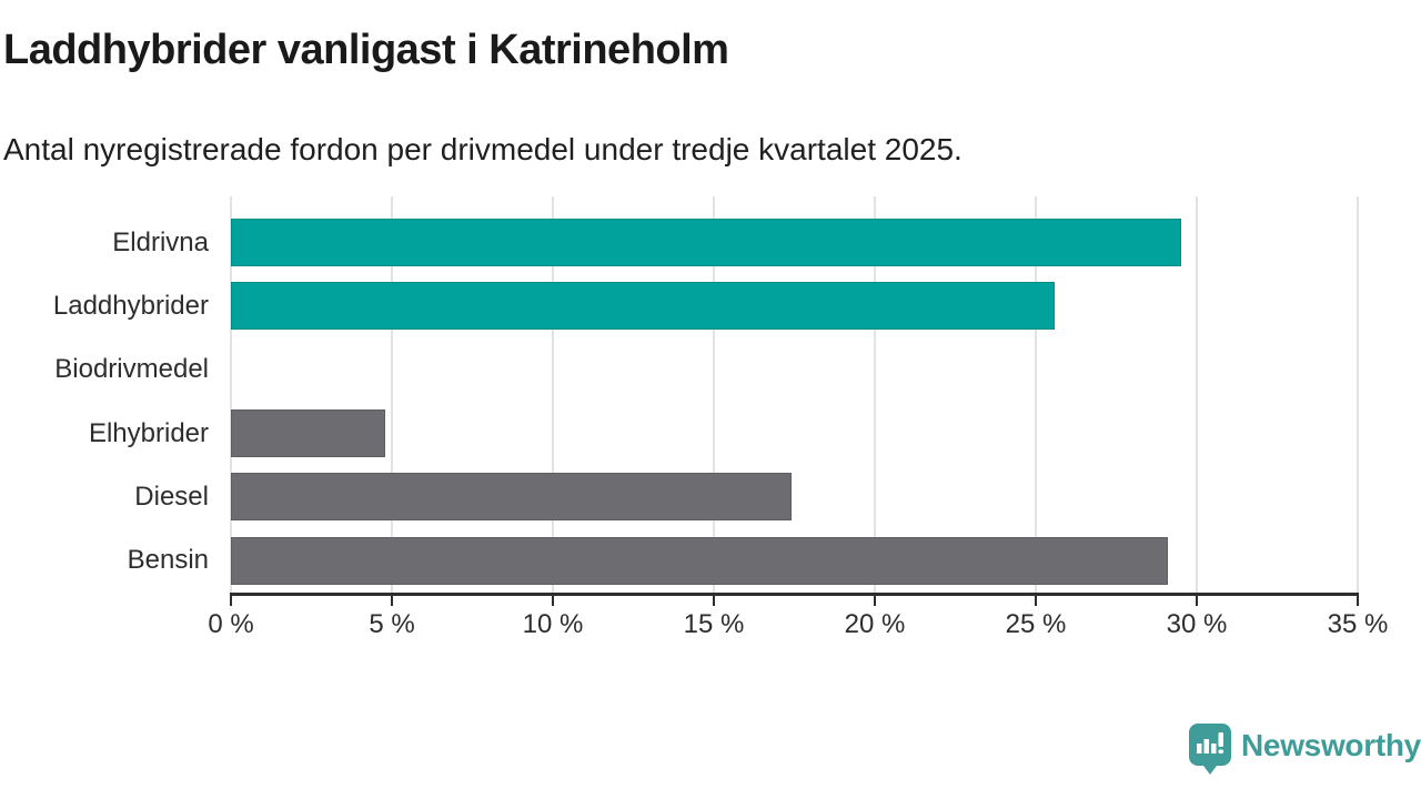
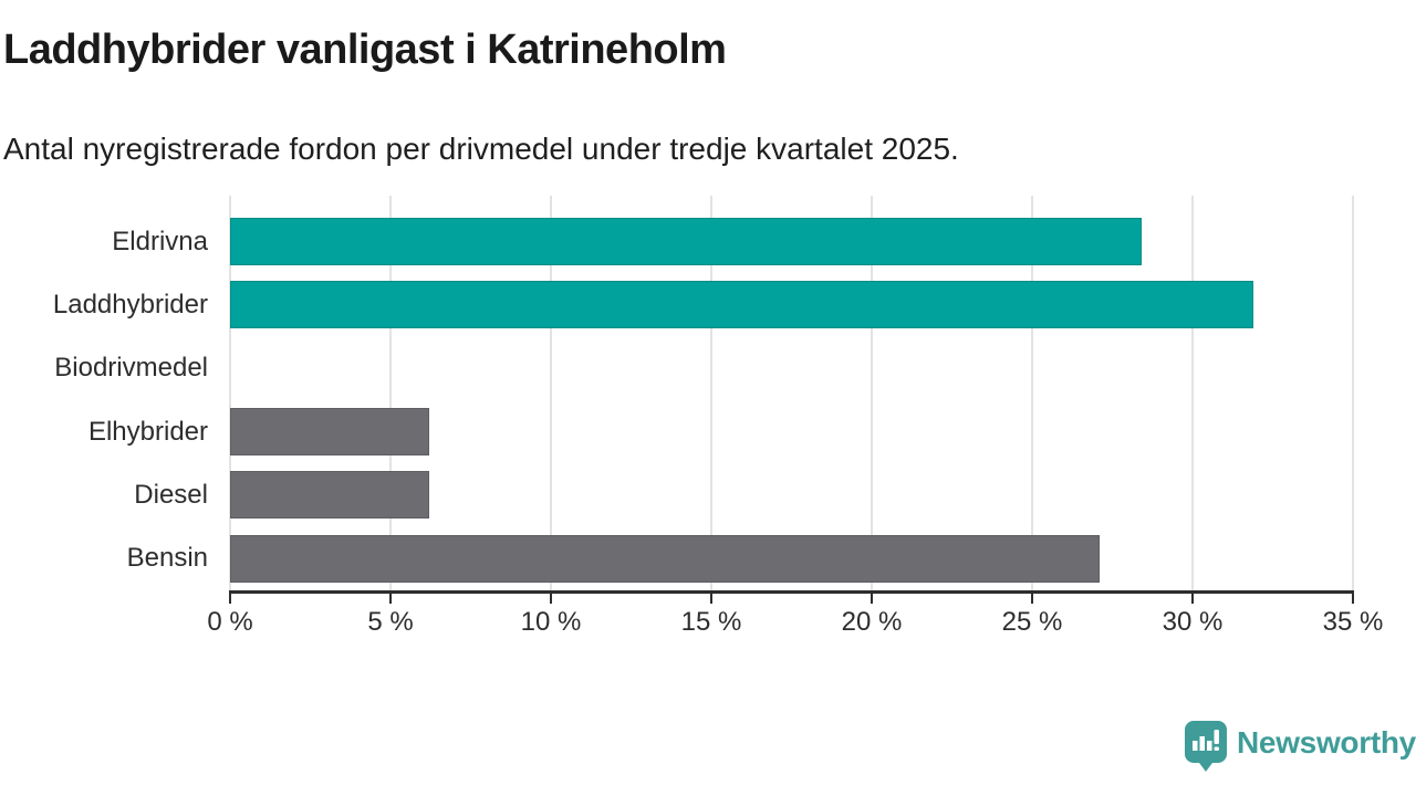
Eldrivna: 29.5% -> 28.4%
Laddhybrider: 25.6% -> 31.9%
Elhybrider: 4.8% -> 6.2%
Diesel: 17.4% -> 6.2%
Bensin: 29.1% -> 27.1%
